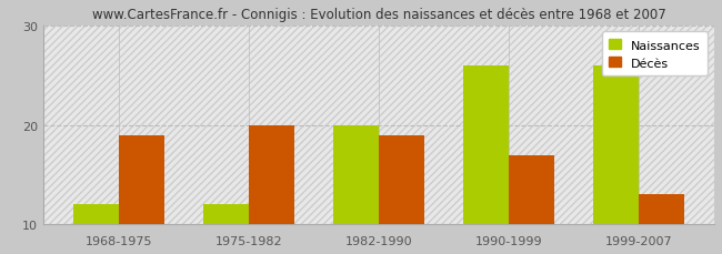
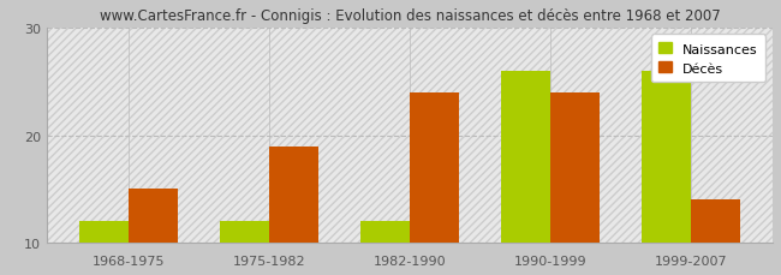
Décès/1968-1975: 19 -> 15
Décès/1975-1982: 20 -> 19
Naissances/1982-1990: 20 -> 12
Décès/1982-1990: 19 -> 24
Décès/1990-1999: 17 -> 24
Décès/1999-2007: 13 -> 14
